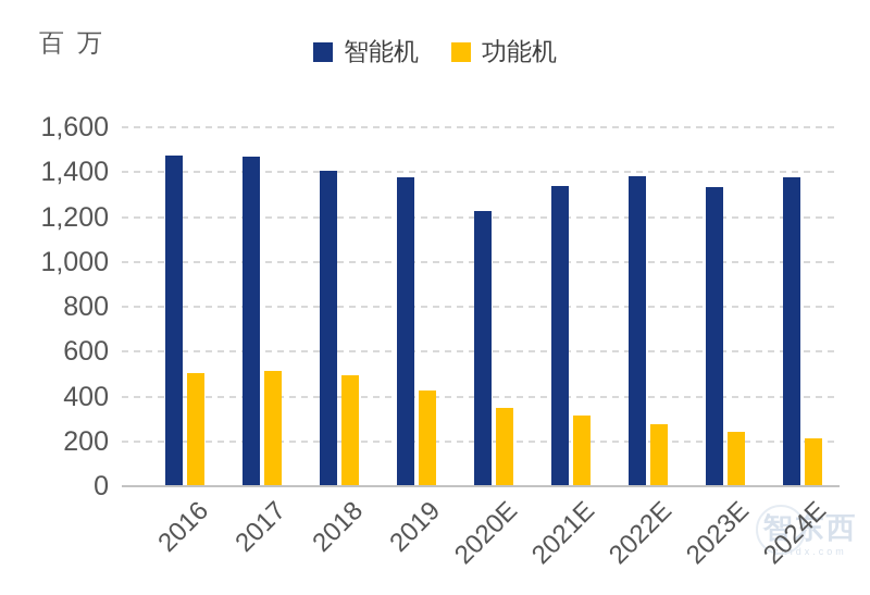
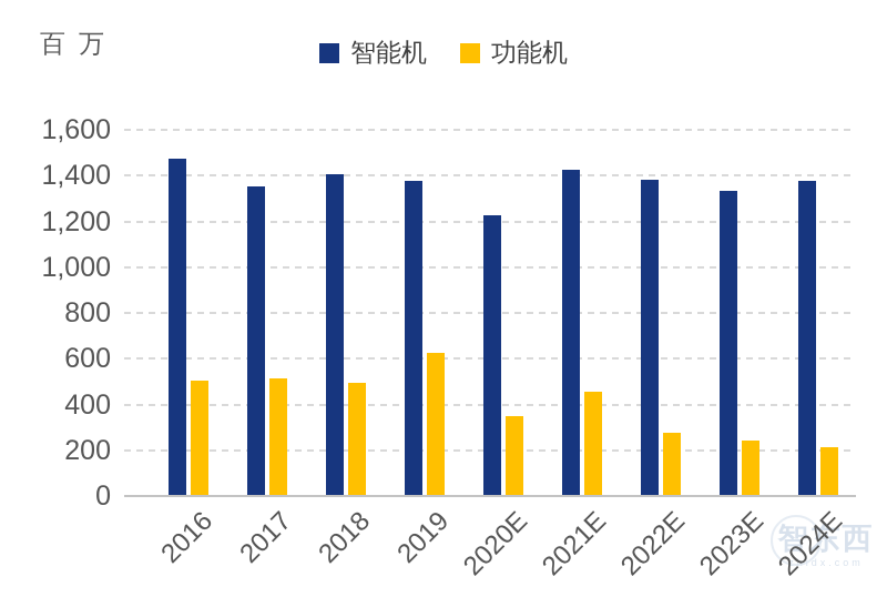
智能机/2017: 1460 -> 1350
功能机/2019: 420 -> 620
智能机/2021E: 1340 -> 1420
功能机/2021E: 310 -> 450
